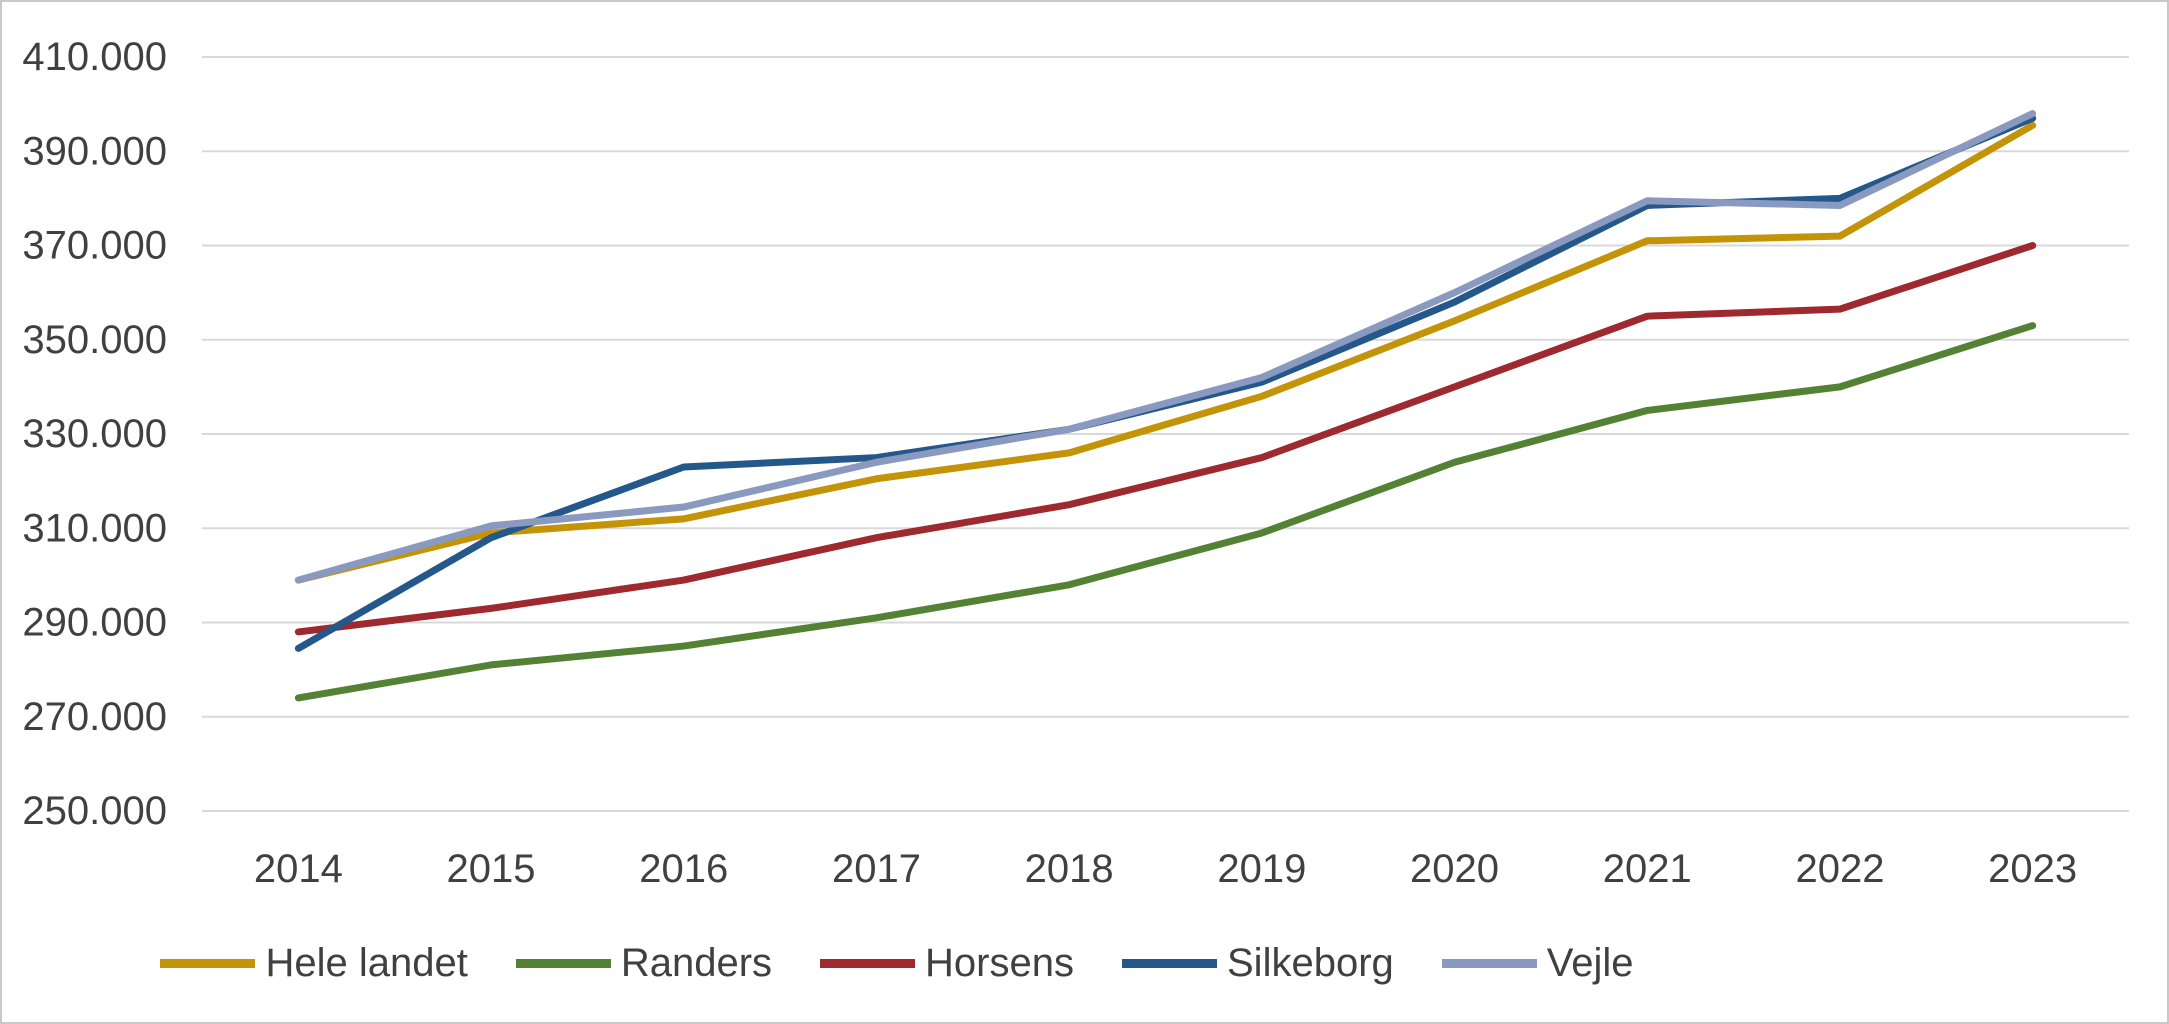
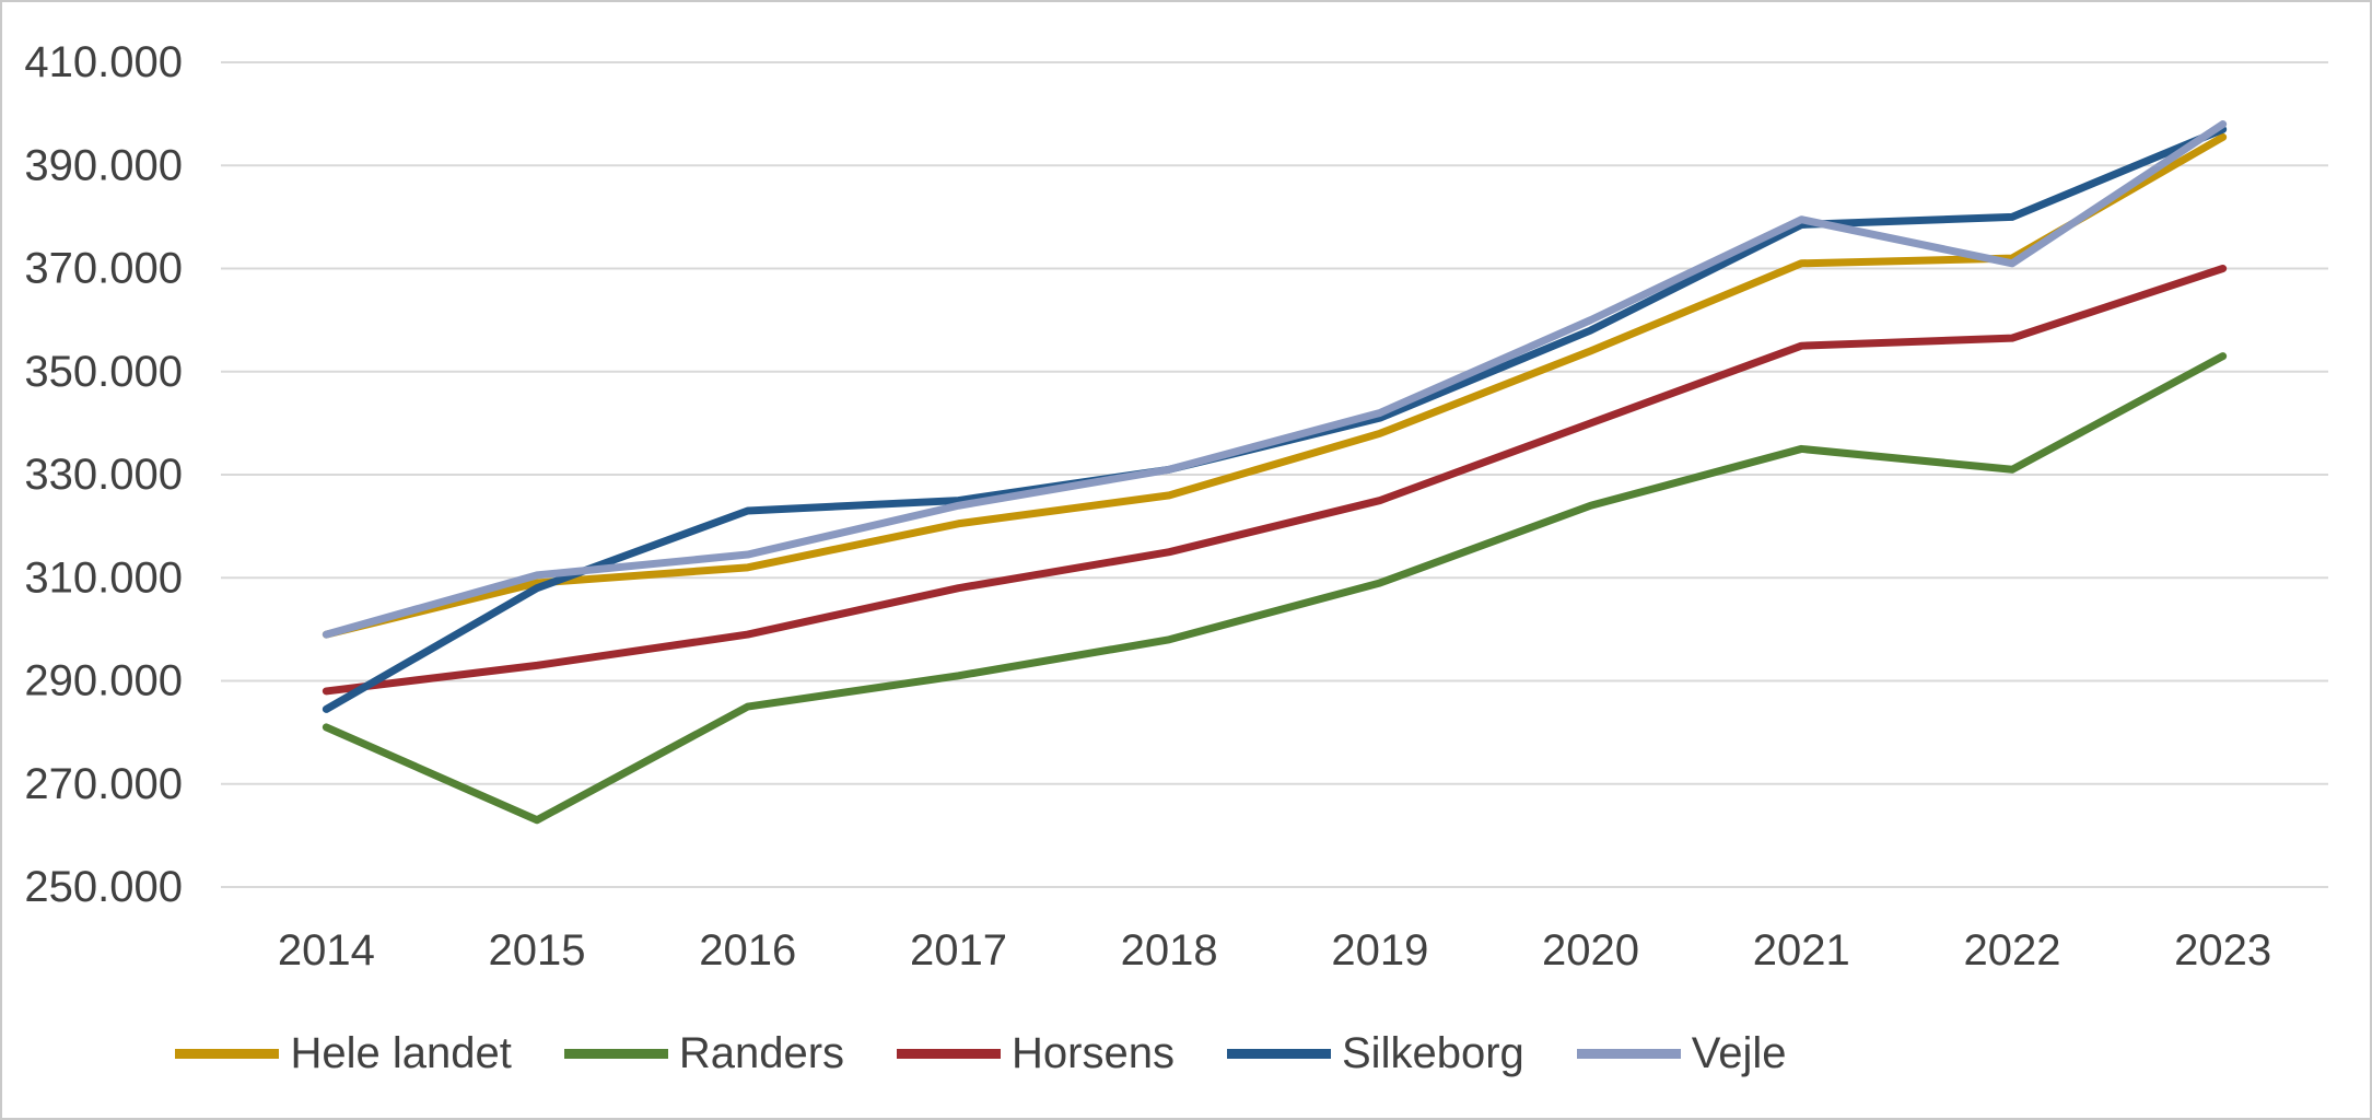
Randers/2014: 274000 -> 281000
Randers/2015: 281000 -> 263000
Randers/2022: 340000 -> 331000
Vejle/2022: 378000 -> 371000
